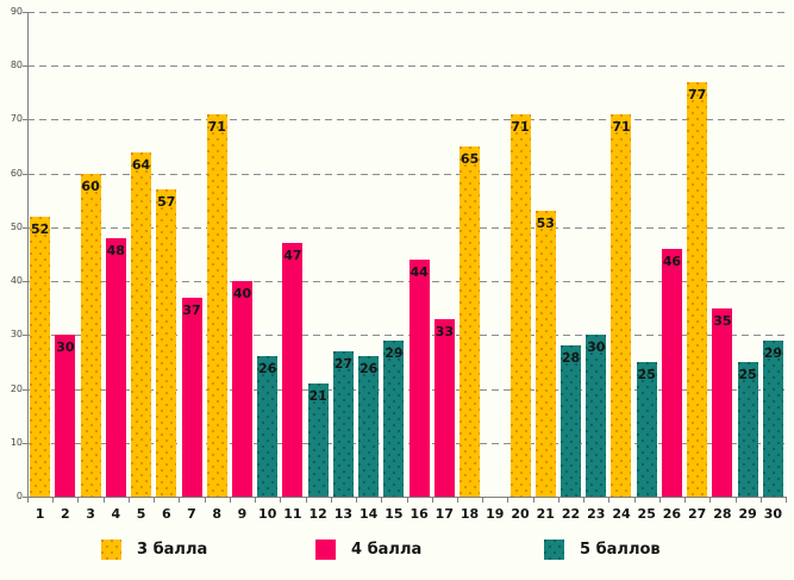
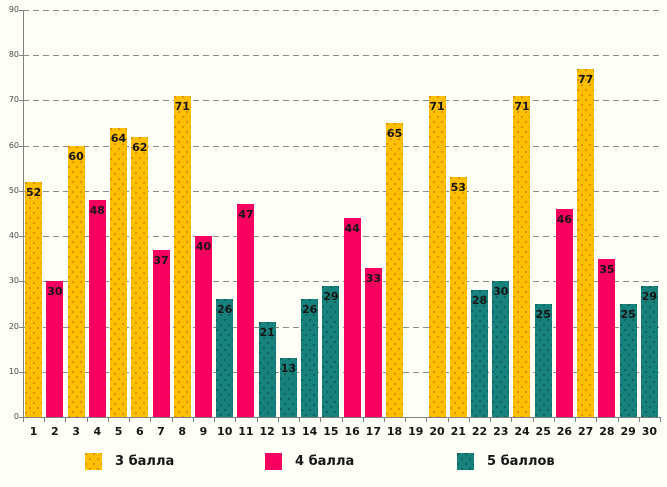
3 балла/6: 57 -> 62
5 баллов/13: 27 -> 13
